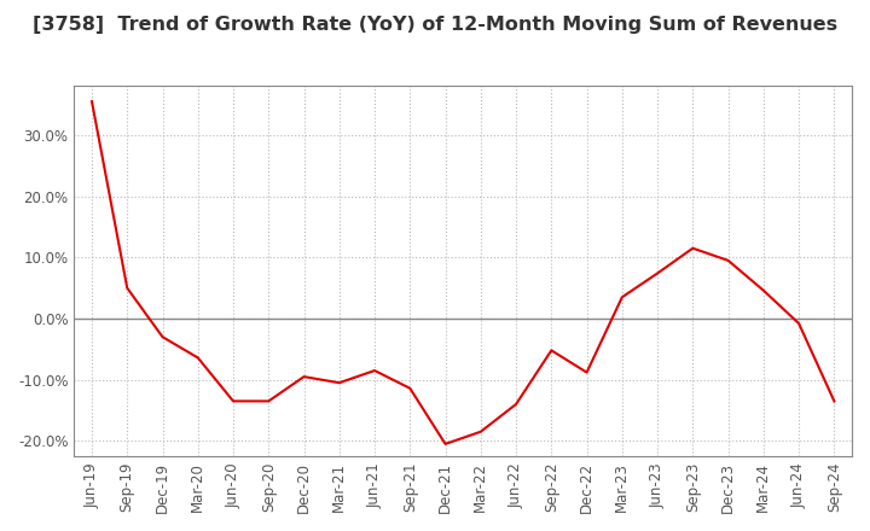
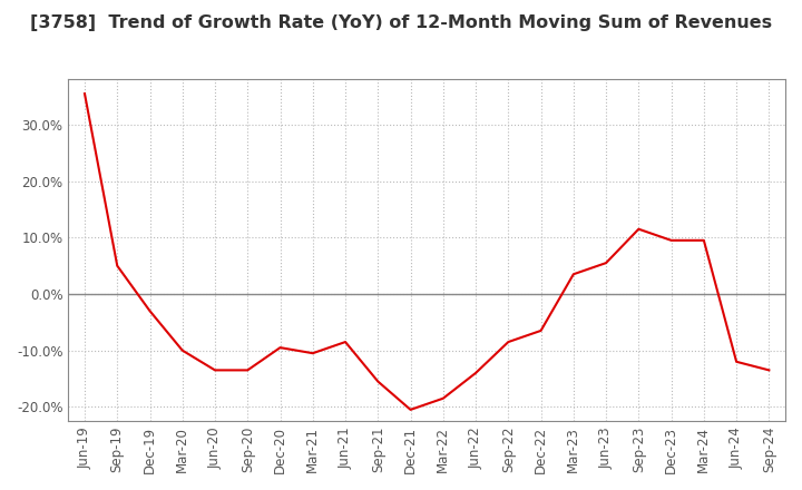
Mar-20: -6.4% -> -10.0%
Sep-21: -11.4% -> -15.5%
Sep-22: -5.2% -> -8.5%
Dec-22: -8.8% -> -6.5%
Jun-23: 7.4% -> 5.5%
Mar-24: 4.6% -> 9.5%
Jun-24: -0.8% -> -12.0%
